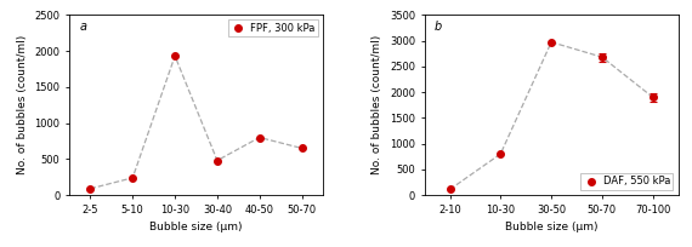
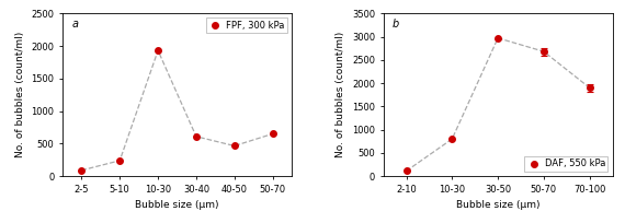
30-40: 480 -> 610
40-50: 800 -> 460
